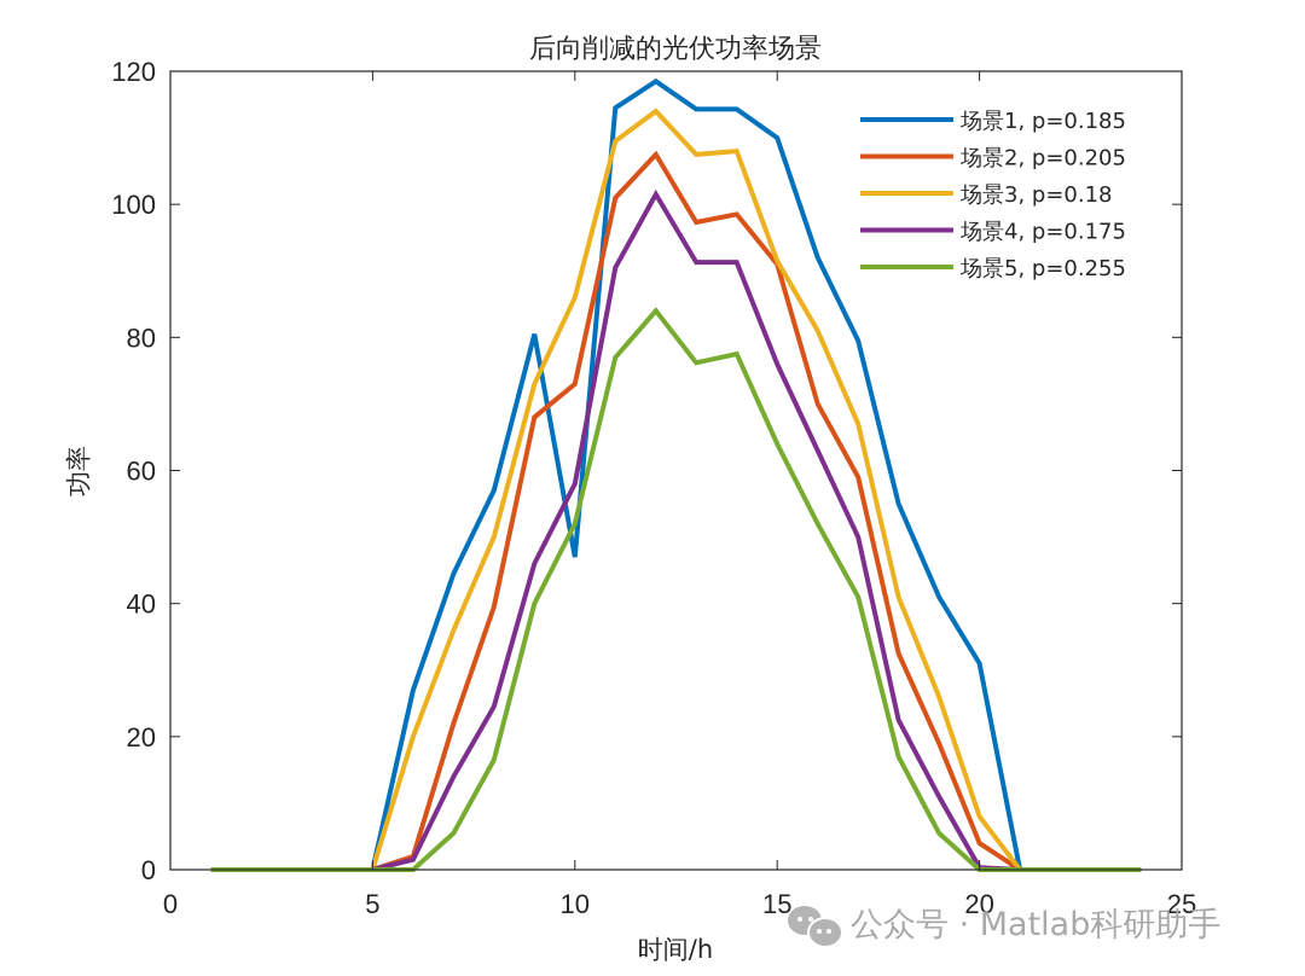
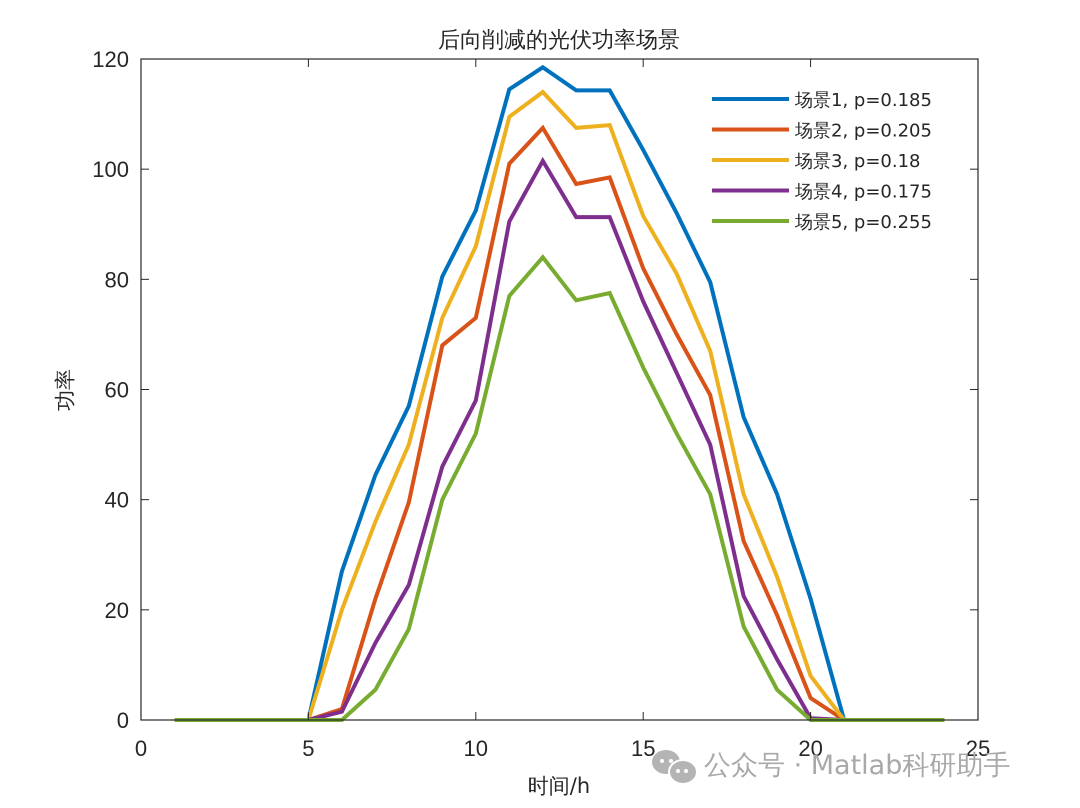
场景1, p=0.185/10: 47 -> 92
场景1, p=0.185/15: 110 -> 104
场景2, p=0.205/15: 91 -> 82
场景1, p=0.185/20: 31 -> 22
